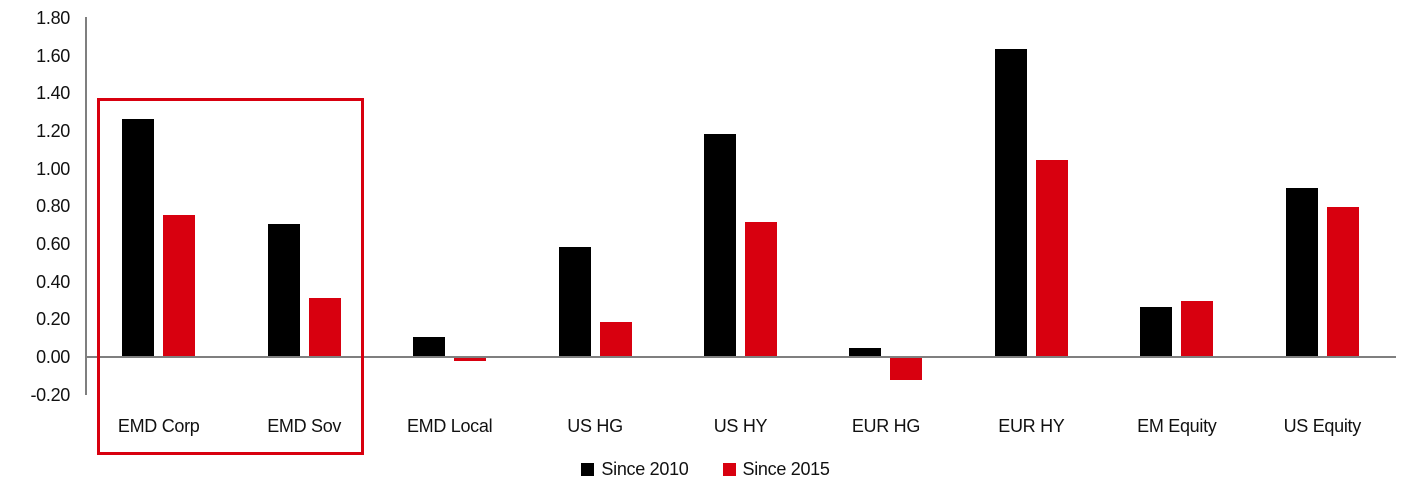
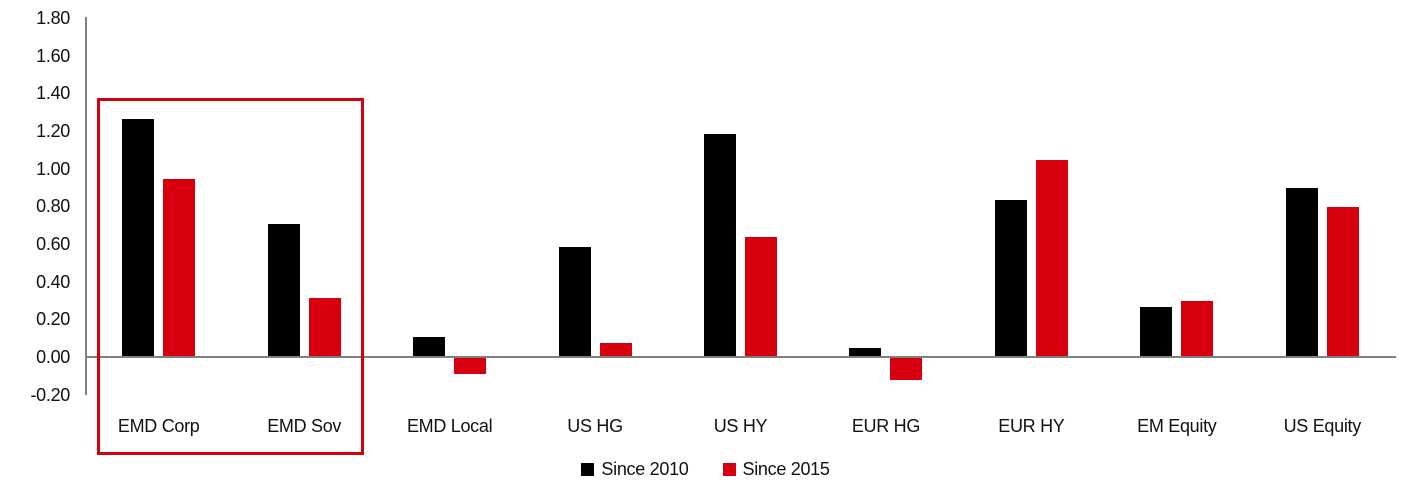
Since 2015/EMD Corp: 0.75 -> 0.94
Since 2015/EMD Local: -0.02 -> -0.09
Since 2015/US HG: 0.18 -> 0.07
Since 2015/US HY: 0.71 -> 0.63
Since 2010/EUR HY: 1.63 -> 0.83
